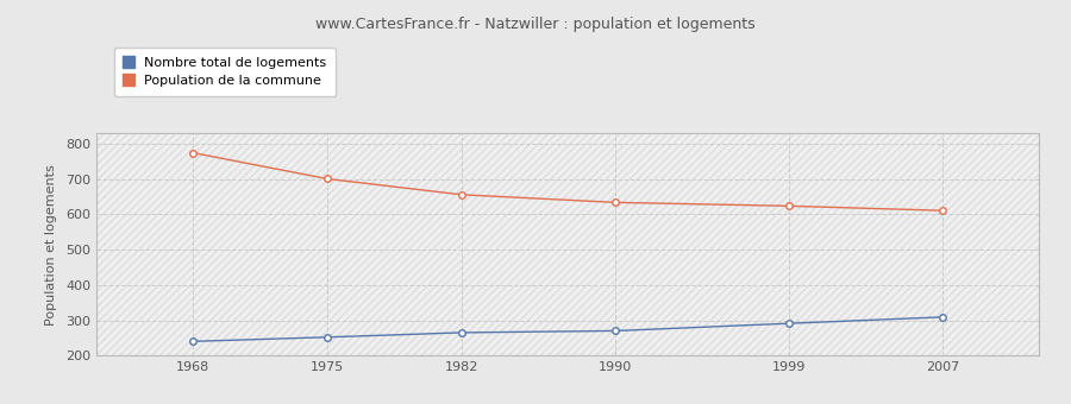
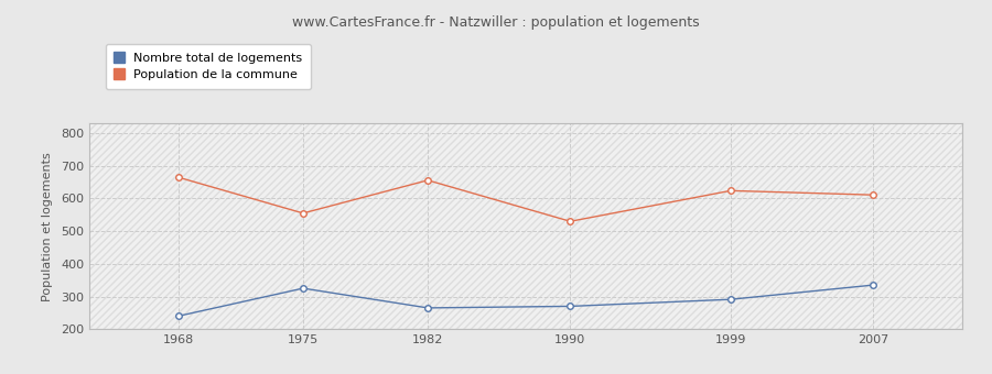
Population de la commune/1968: 775 -> 665
Nombre total de logements/1975: 252 -> 325
Population de la commune/1975: 701 -> 555
Population de la commune/1990: 634 -> 530
Nombre total de logements/2007: 309 -> 335
